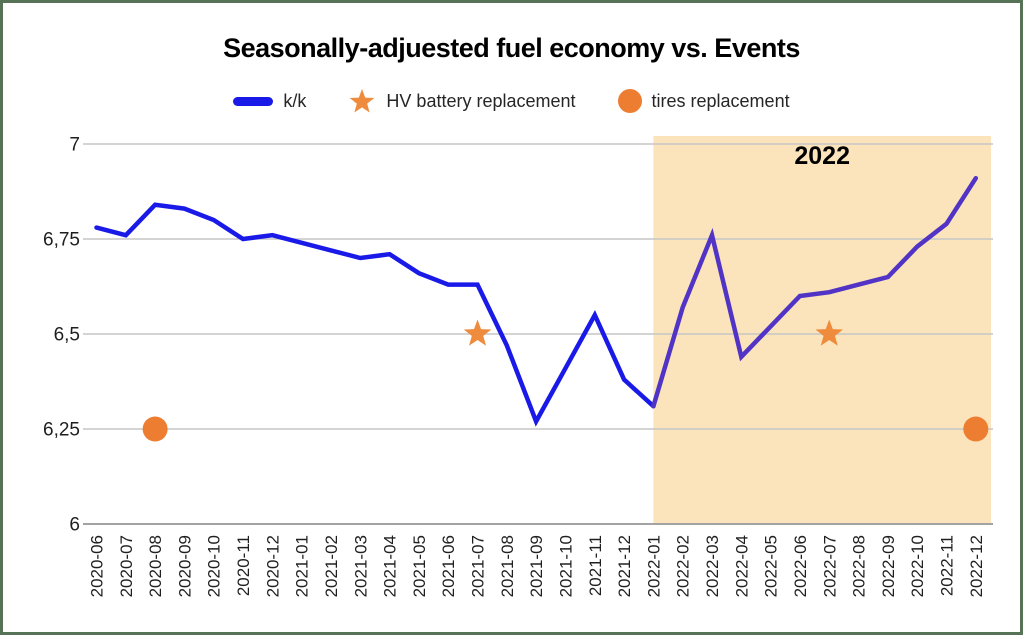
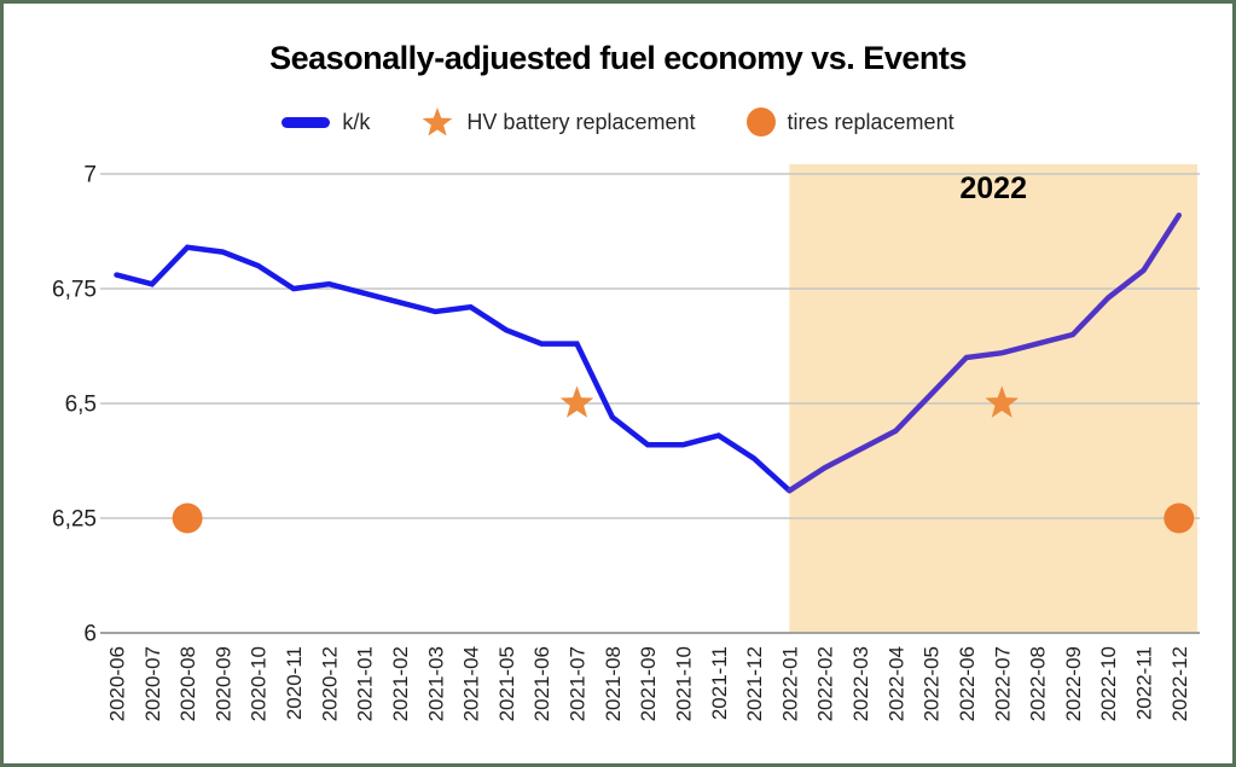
2021-09: 6,27 -> 6,41
2021-11: 6,55 -> 6,43
2022-02: 6,57 -> 6,36
2022-03: 6,76 -> 6,40
